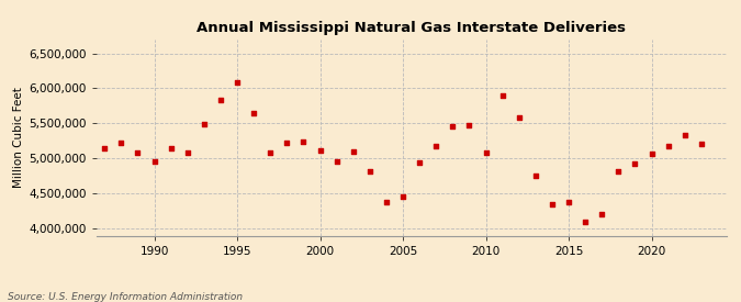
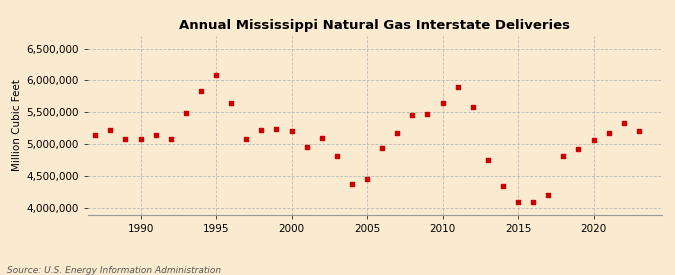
1990: 4,960,000 -> 5,090,000
2000: 5,120,000 -> 5,210,000
2010: 5,080,000 -> 5,640,000
2015: 4,380,000 -> 4,100,000
